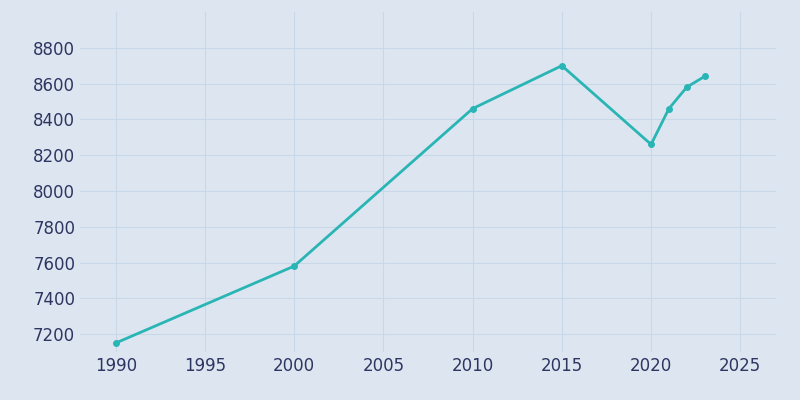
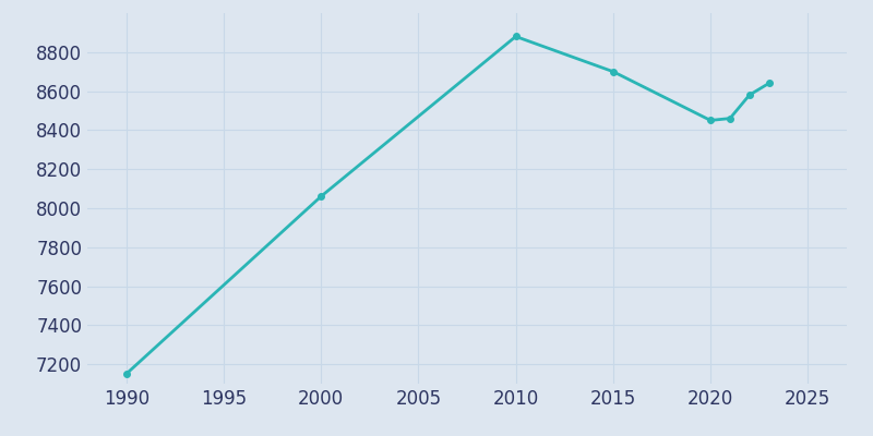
2000: 7580 -> 8060
2010: 8460 -> 8880
2020: 8260 -> 8450
